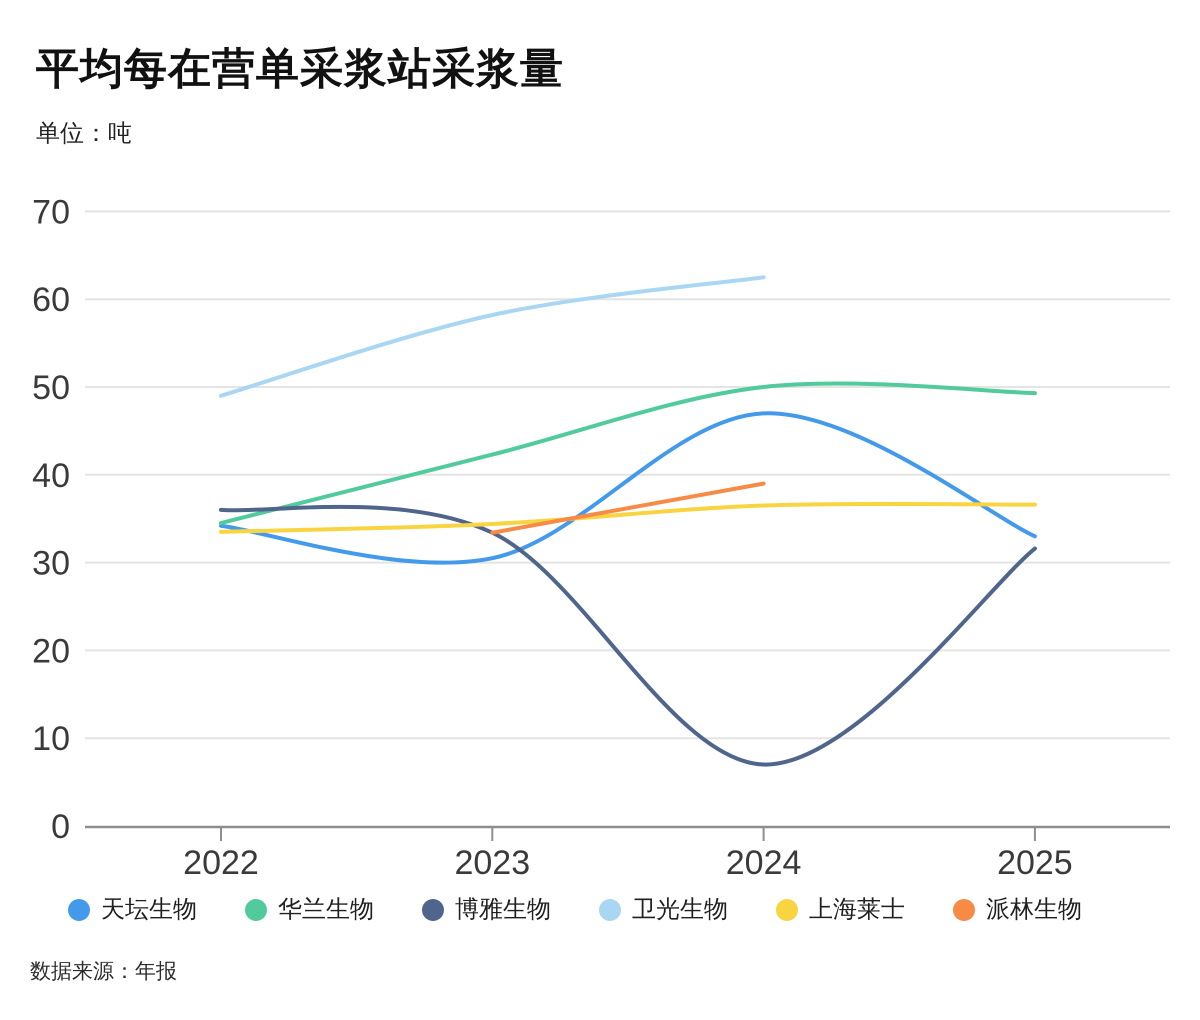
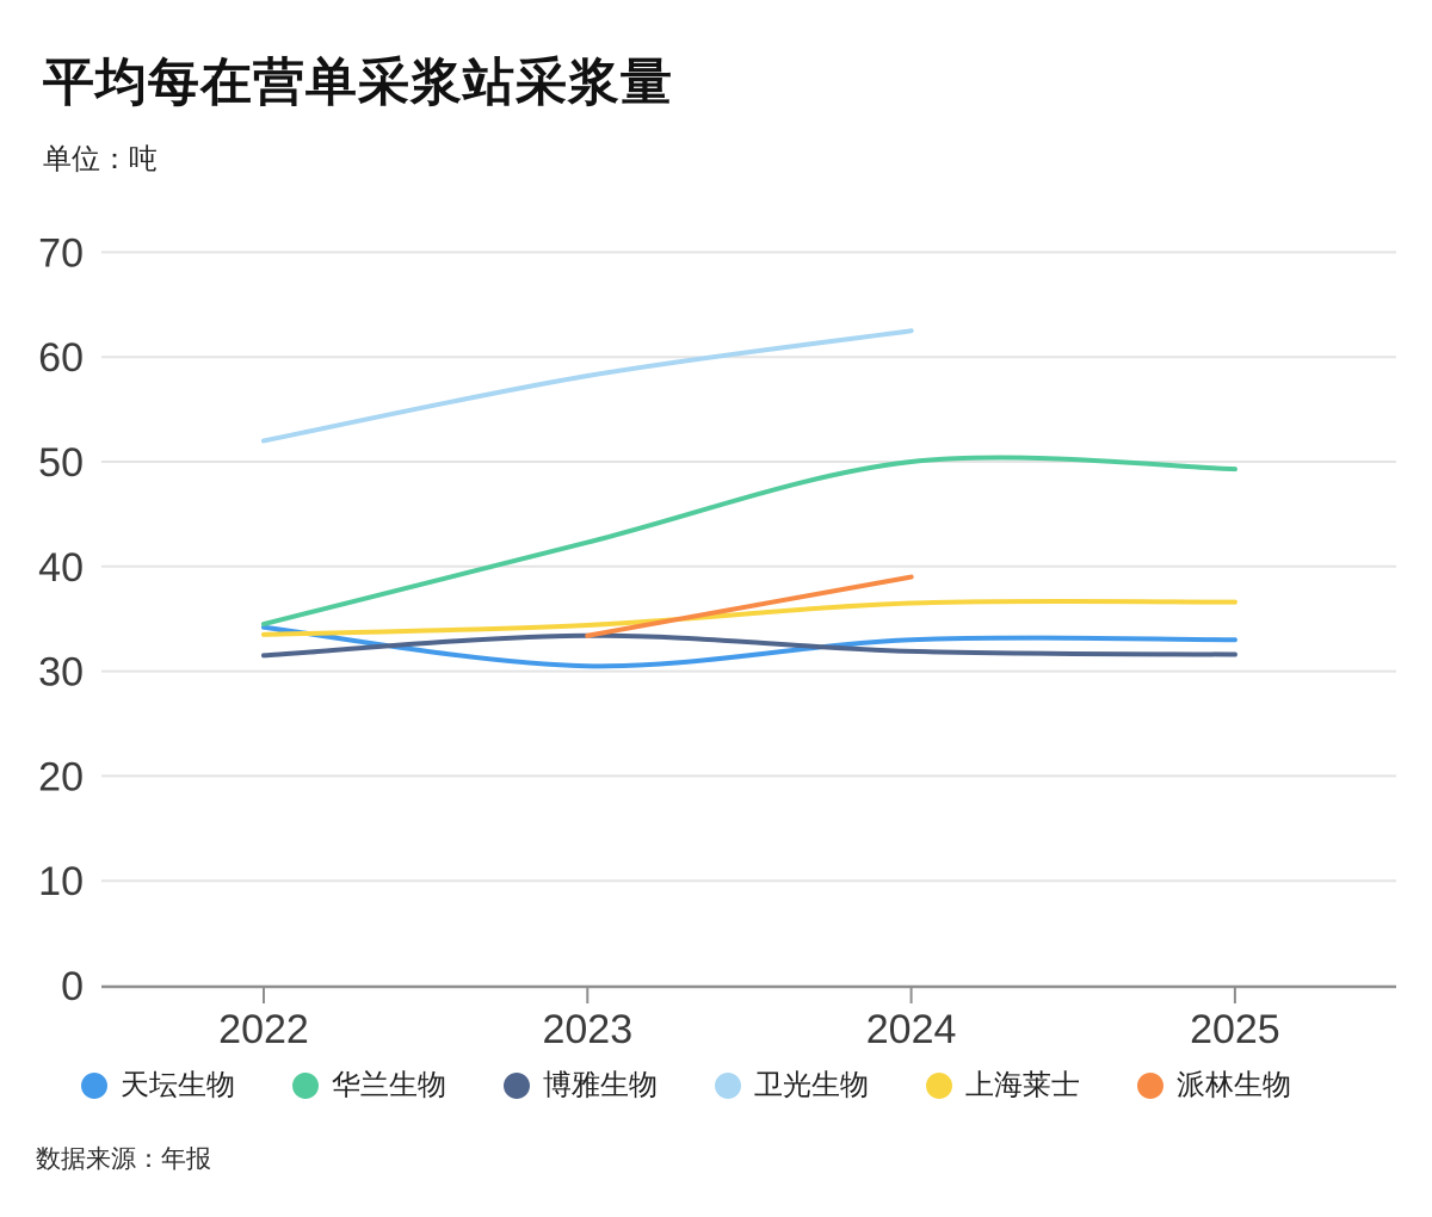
博雅生物/2022: 36 -> 32
卫光生物/2022: 49 -> 52
天坛生物/2024: 47 -> 33
博雅生物/2024: 7 -> 32
